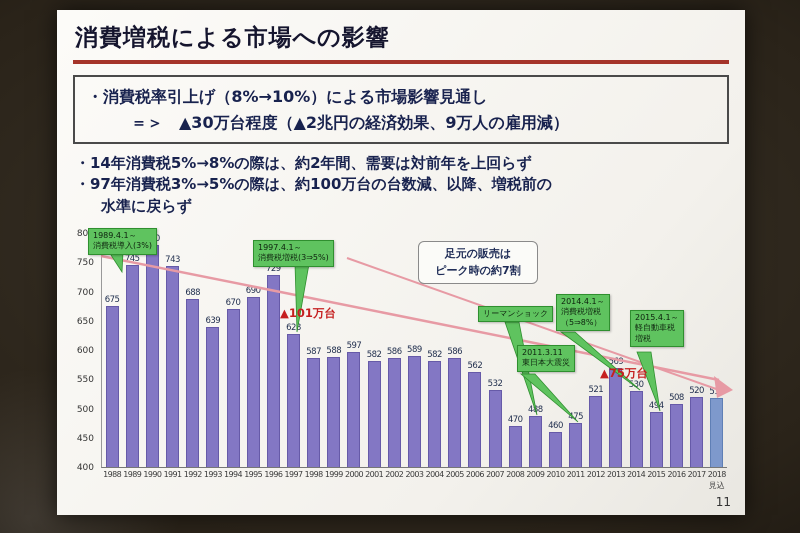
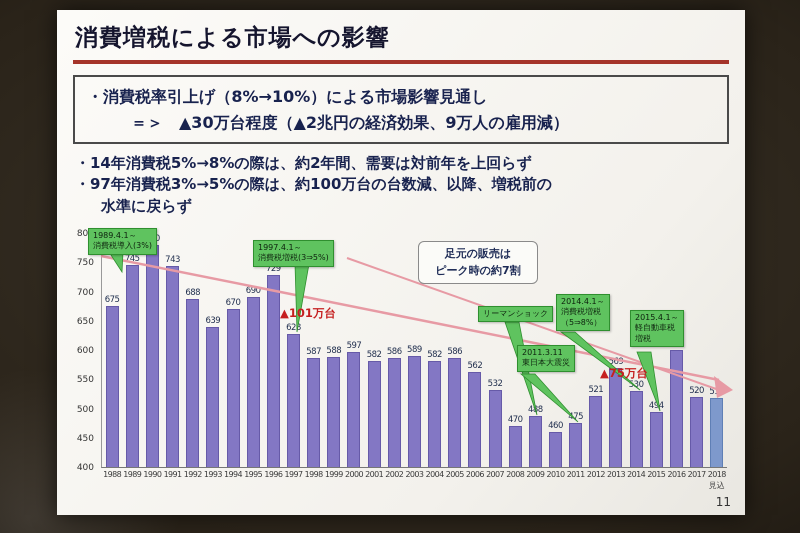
2016: 508 -> 600
